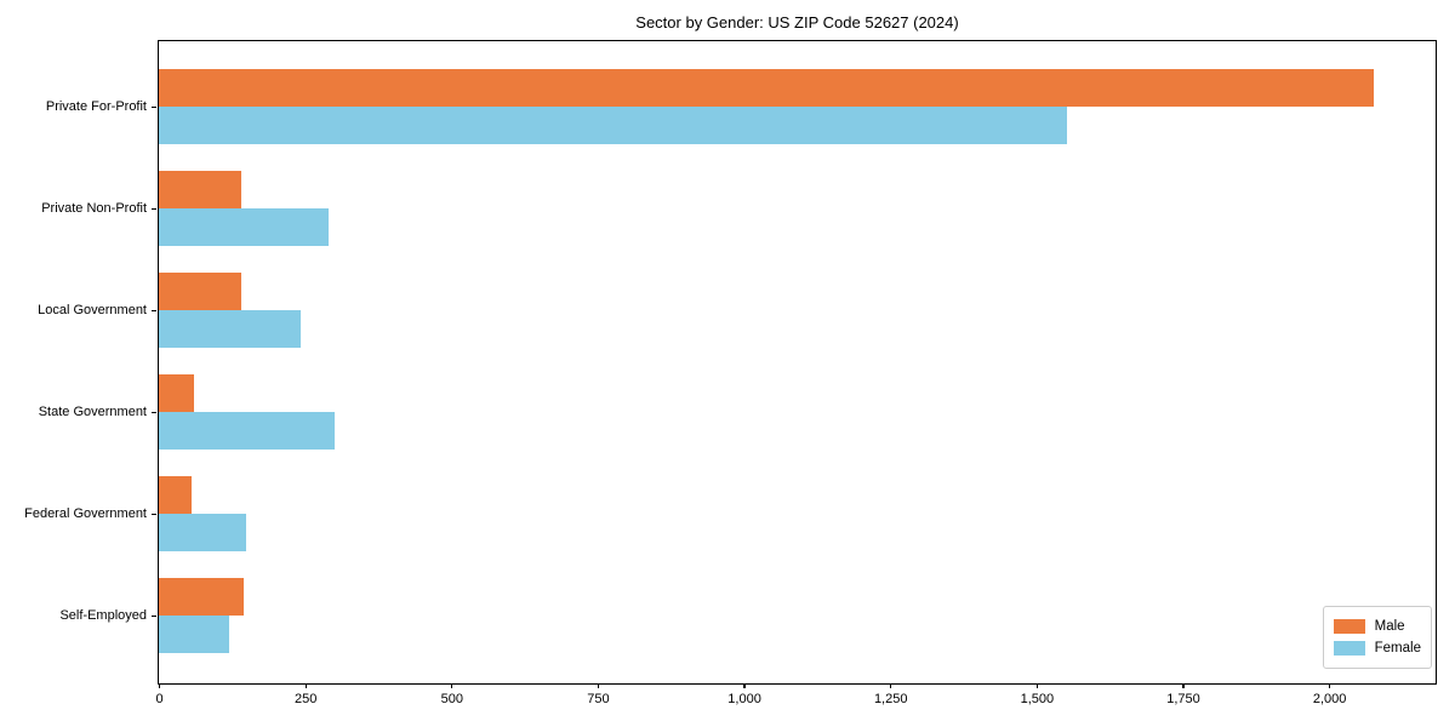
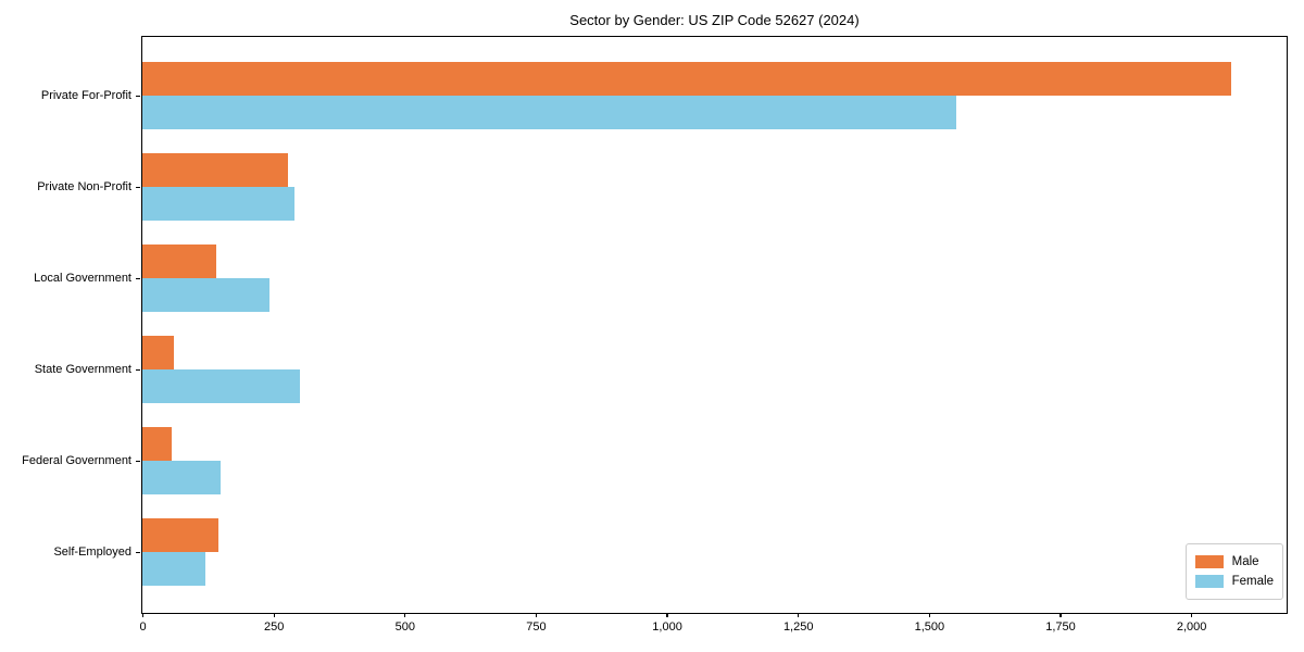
Male/Private Non-Profit: 140 -> 280
